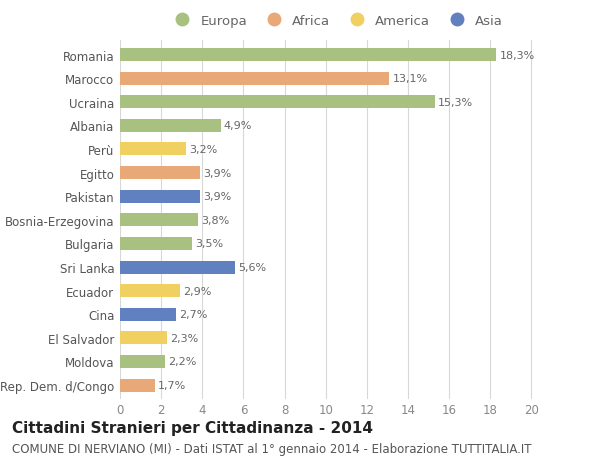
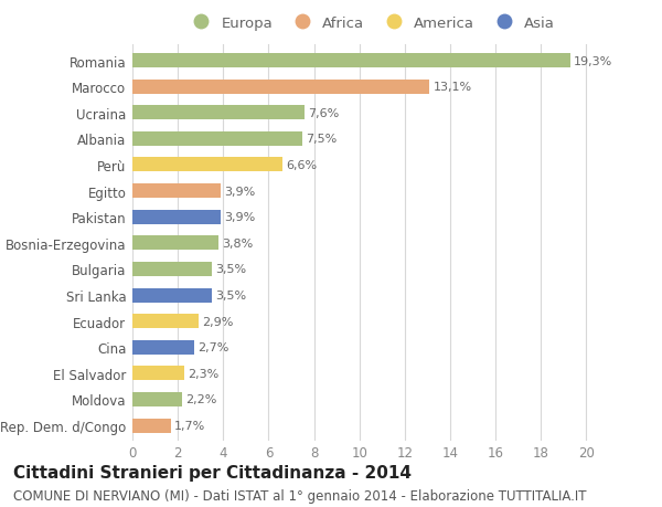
Romania: 18,3% -> 19,3%
Ucraina: 15,3% -> 7,6%
Albania: 4,9% -> 7,5%
Perù: 3,2% -> 6,6%
Sri Lanka: 5,6% -> 3,5%
